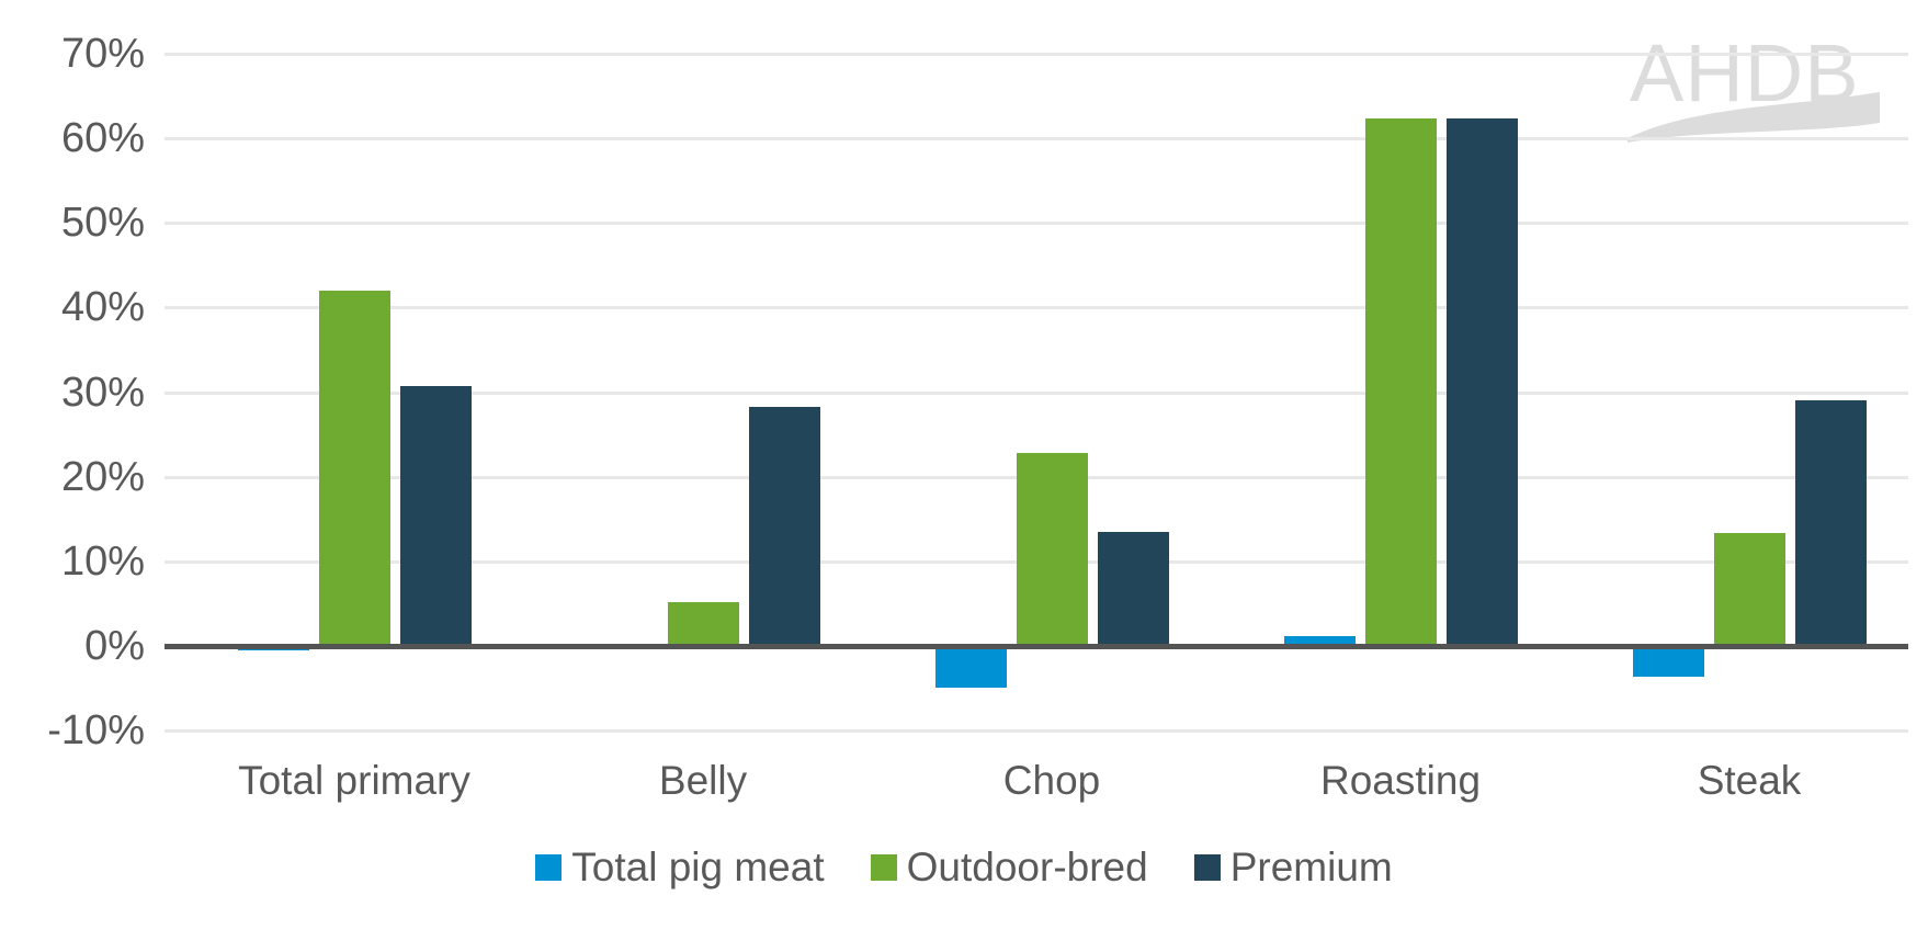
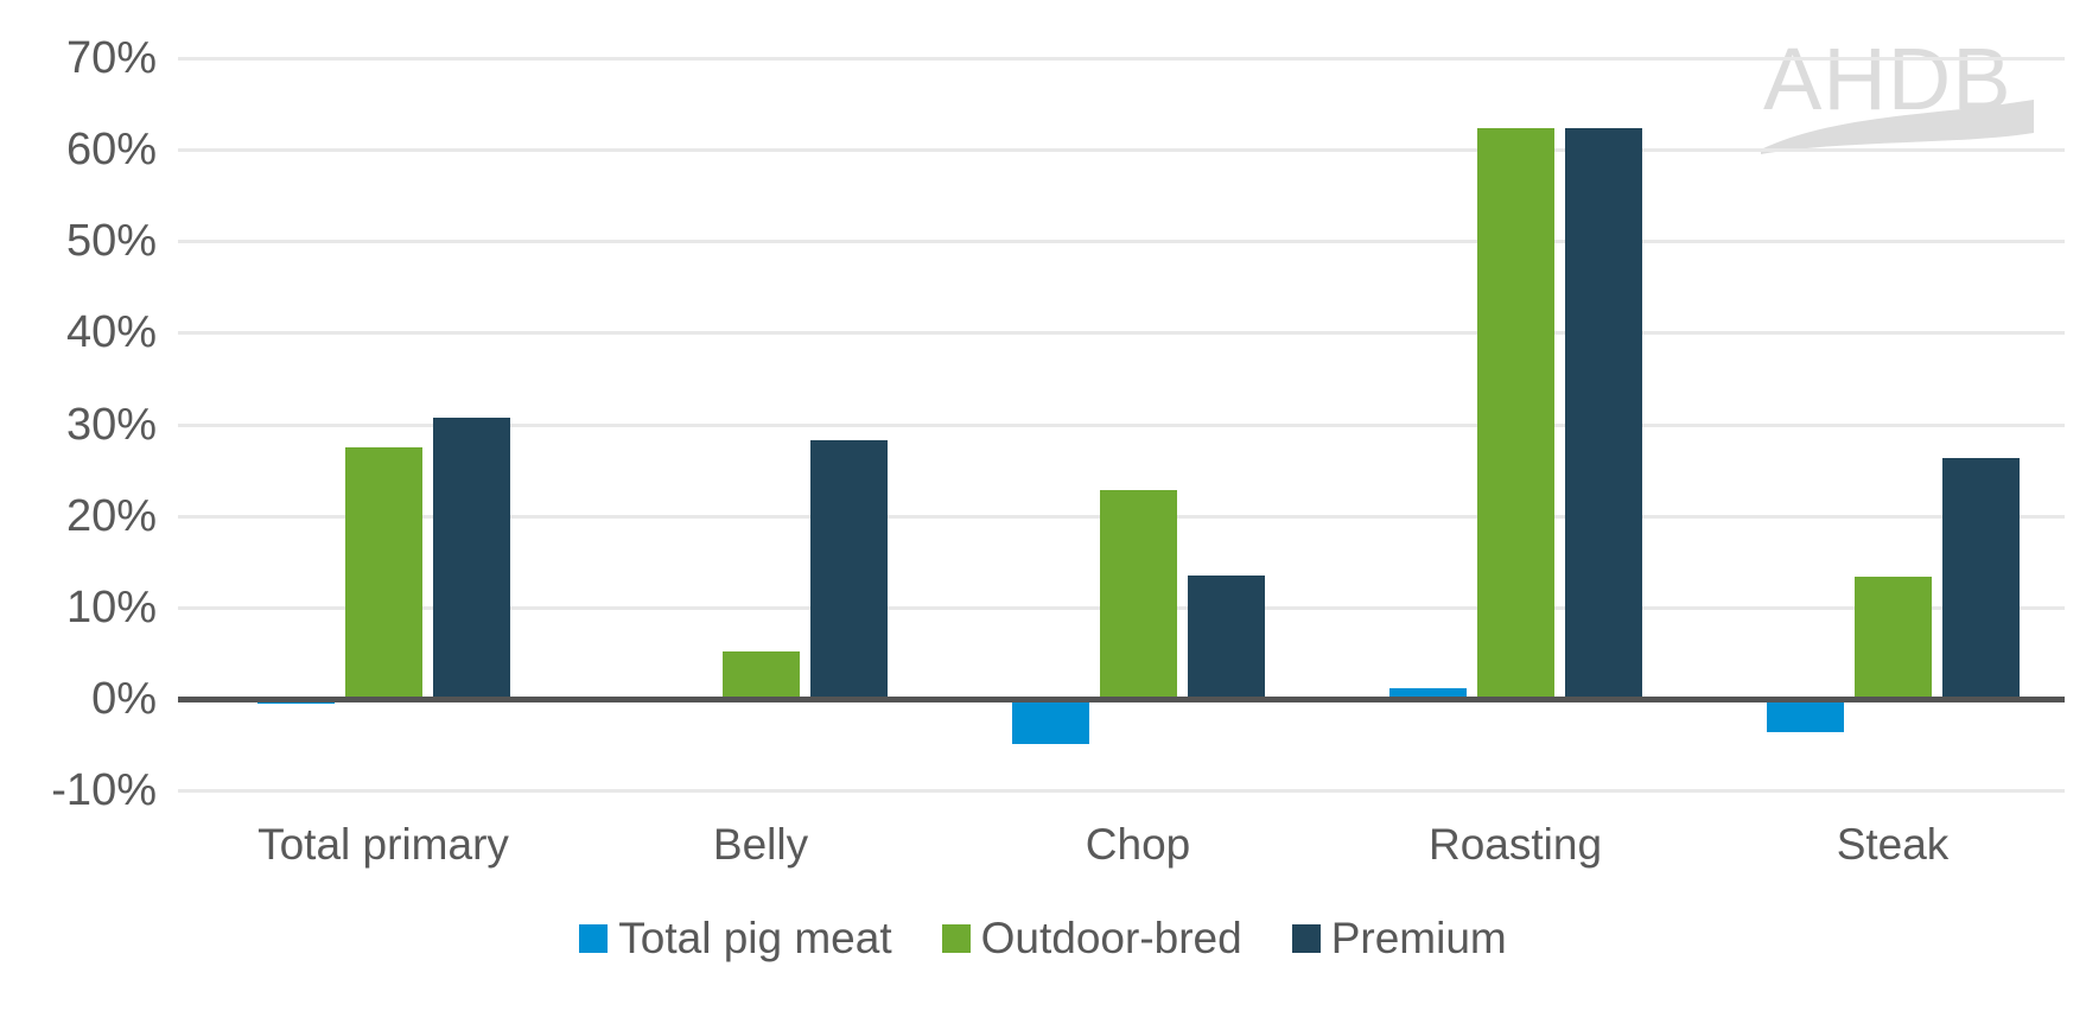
Outdoor-bred/Total primary: 42% -> 28%
Premium/Steak: 29% -> 26%
